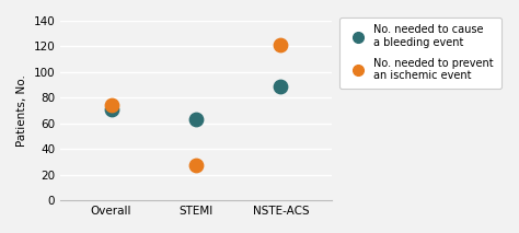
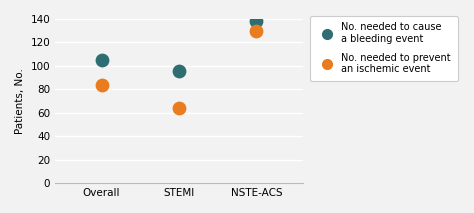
No. needed to cause a bleeding event/Overall: 71 -> 105
No. needed to prevent an ischemic event/Overall: 74 -> 84
No. needed to cause a bleeding event/STEMI: 63 -> 96
No. needed to prevent an ischemic event/STEMI: 27 -> 64
No. needed to cause a bleeding event/NSTE-ACS: 89 -> 138
No. needed to prevent an ischemic event/NSTE-ACS: 121 -> 130
